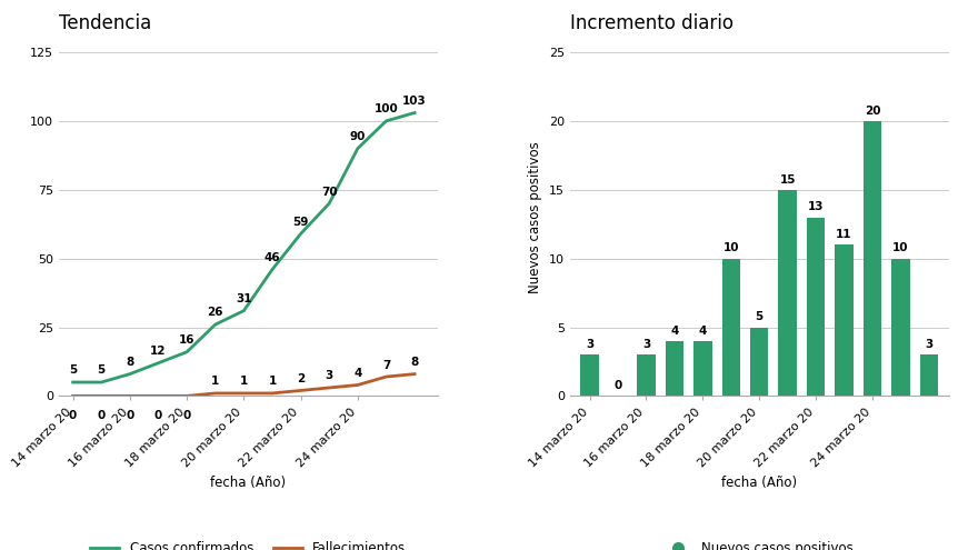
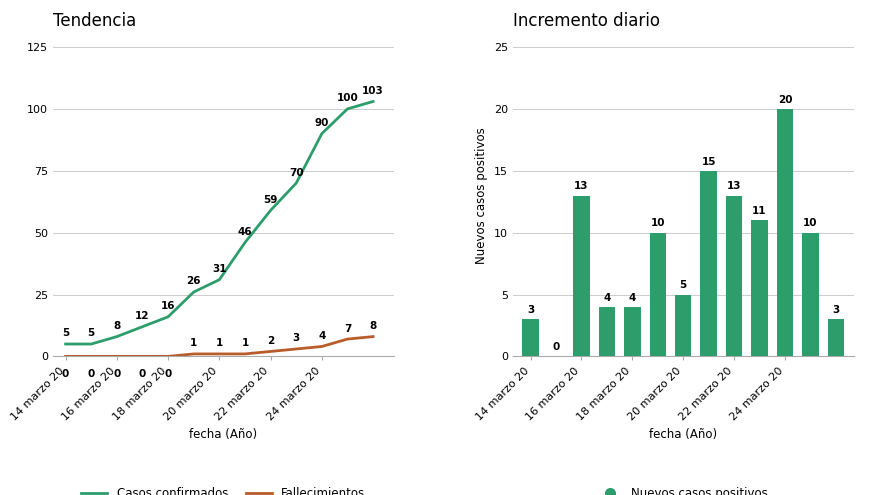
Incremento diario/16 marzo 20: 3 -> 13
